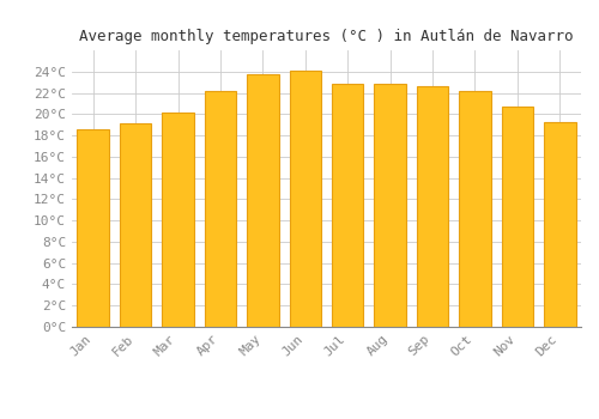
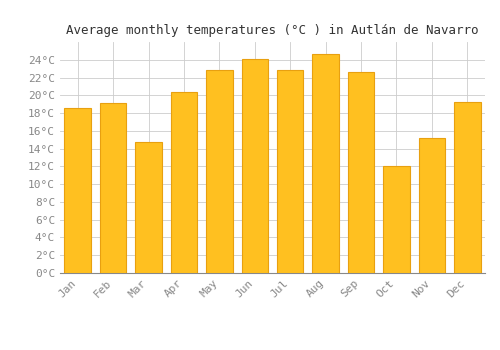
Mar: 20.2°C -> 14.8°C
Apr: 22.2°C -> 20.4°C
May: 23.7°C -> 22.8°C
Aug: 22.9°C -> 24.6°C
Oct: 22.2°C -> 12.0°C
Nov: 20.7°C -> 15.2°C
